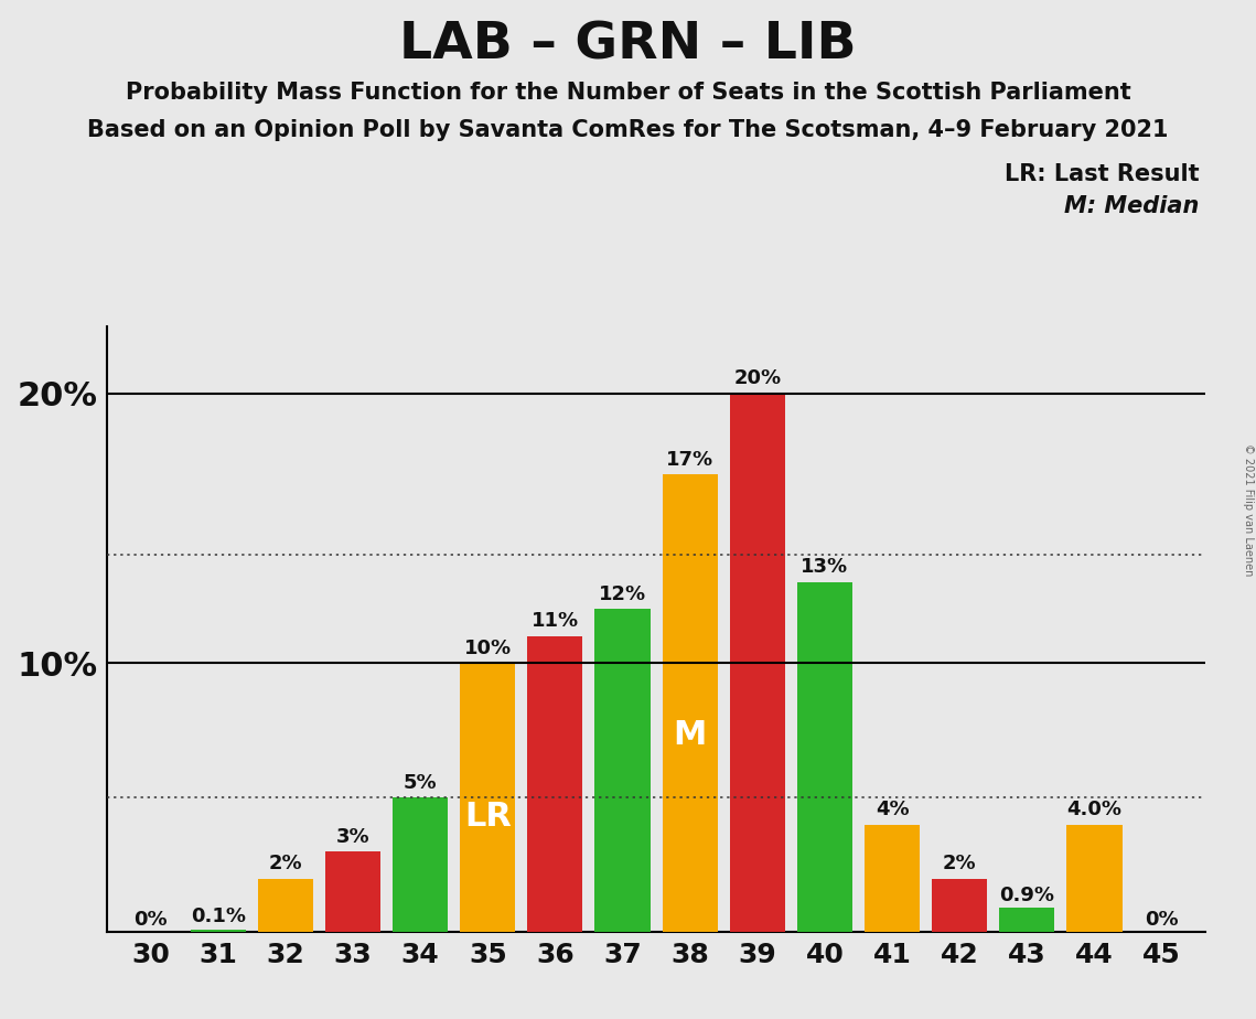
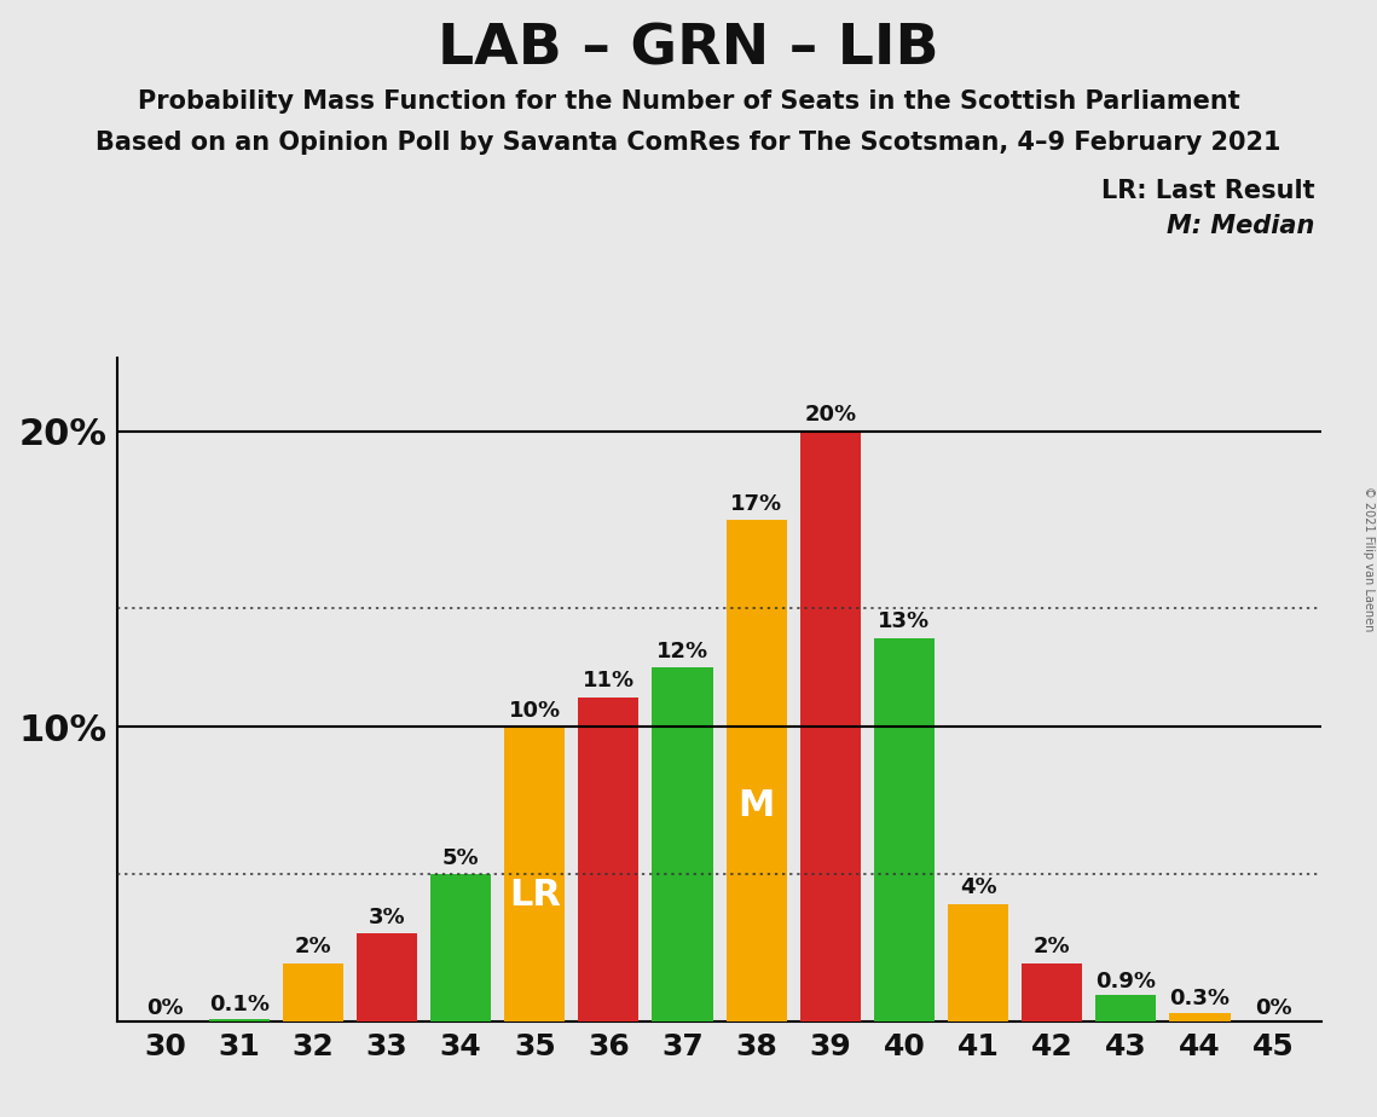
44: 4.0% -> 0.3%
